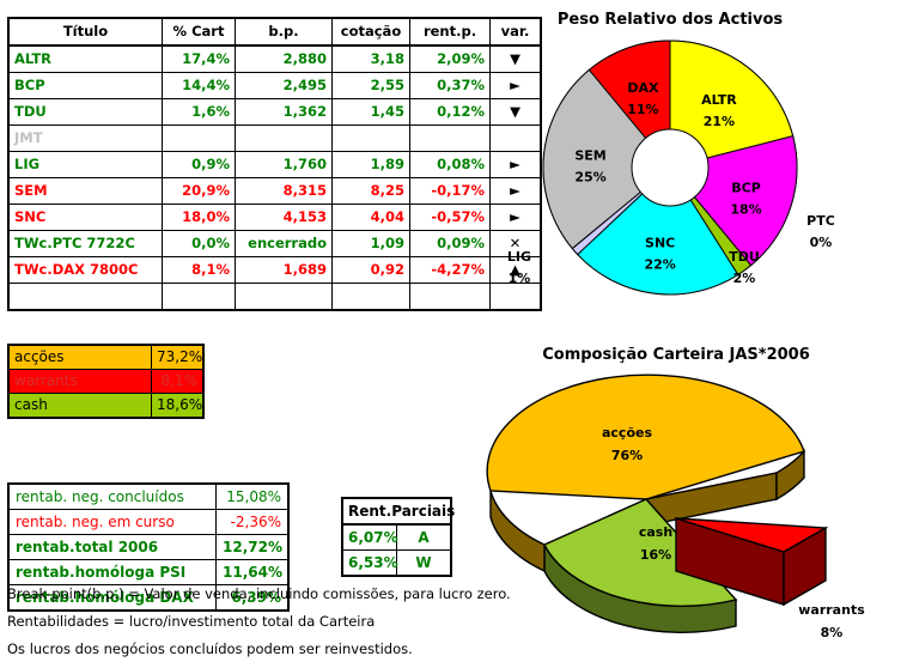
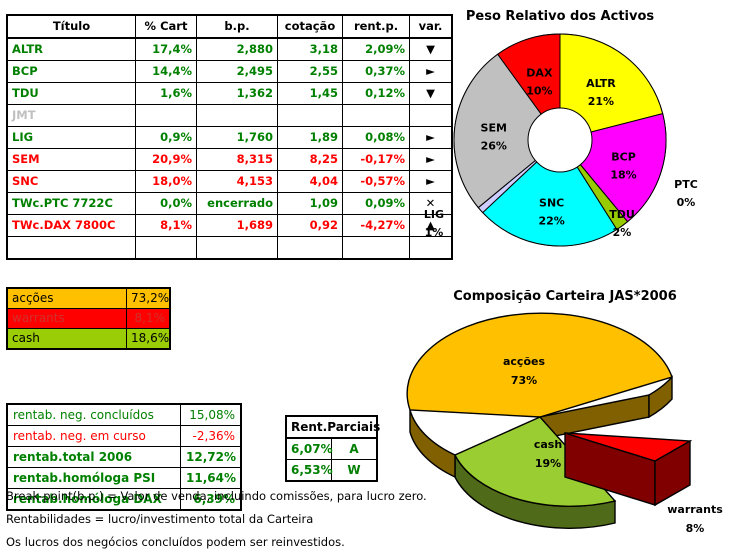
Peso Relativo dos Activos/SEM: 25% -> 26%
Peso Relativo dos Activos/DAX: 11% -> 10%
Composição Carteira JAS*2006/acções: 76% -> 73%
Composição Carteira JAS*2006/cash: 16% -> 19%
